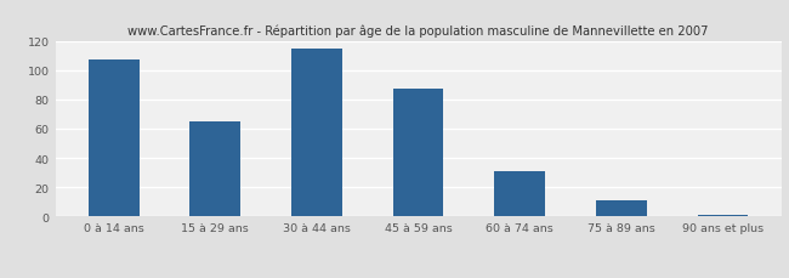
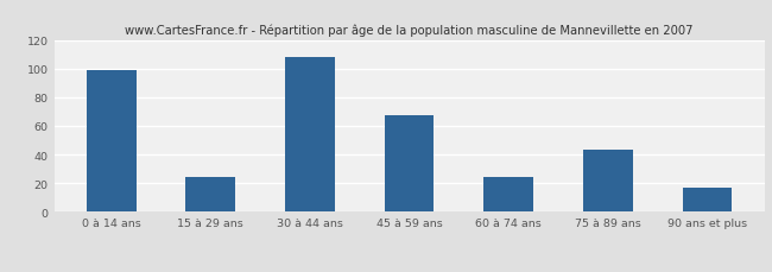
0 à 14 ans: 107 -> 99
15 à 29 ans: 65 -> 24
30 à 44 ans: 115 -> 108
45 à 59 ans: 87 -> 67
60 à 74 ans: 31 -> 24
75 à 89 ans: 11 -> 43
90 ans et plus: 1 -> 17
